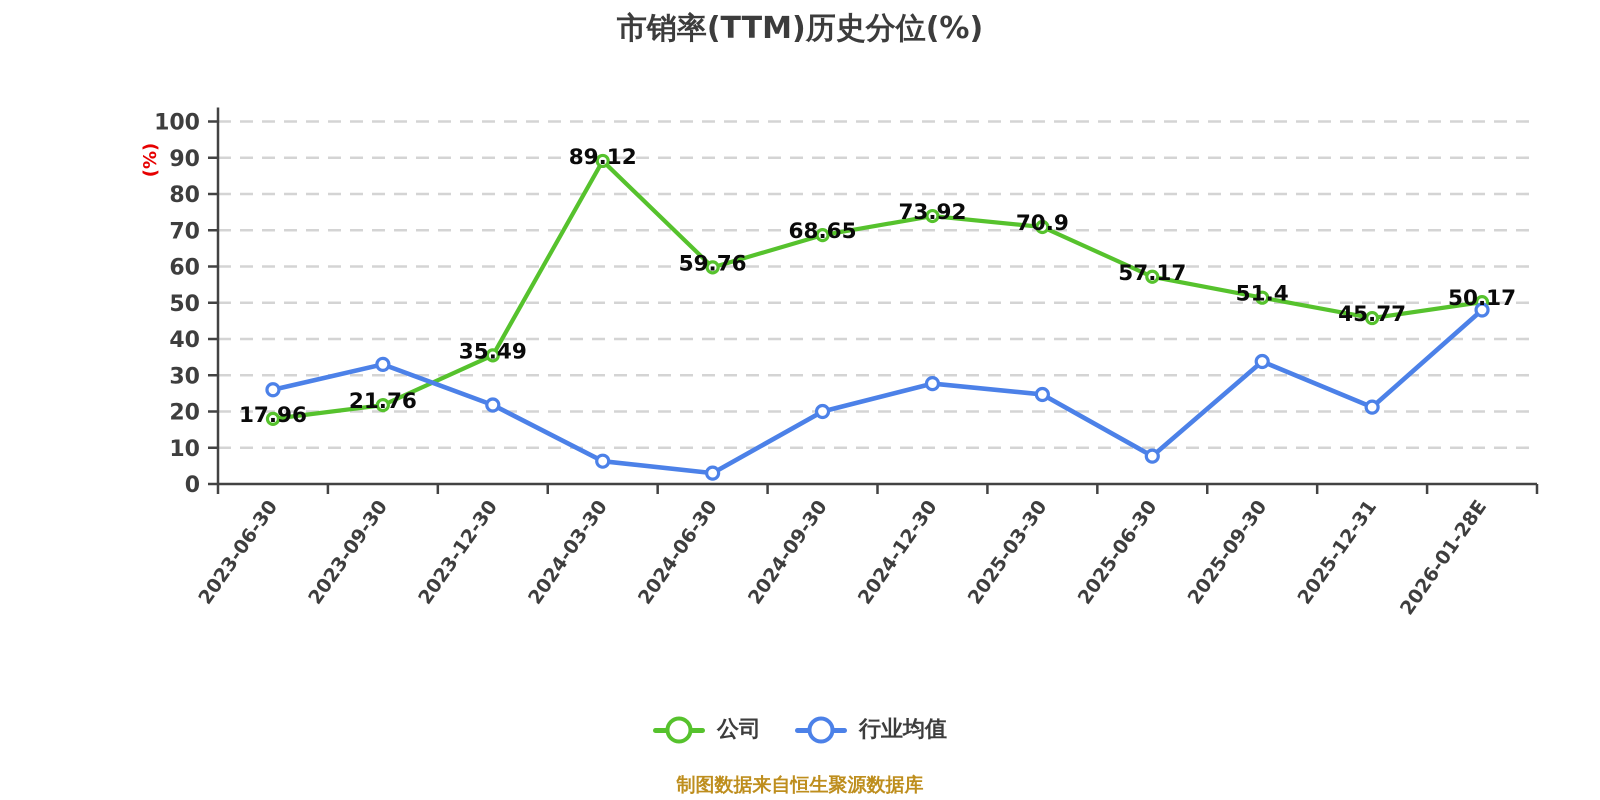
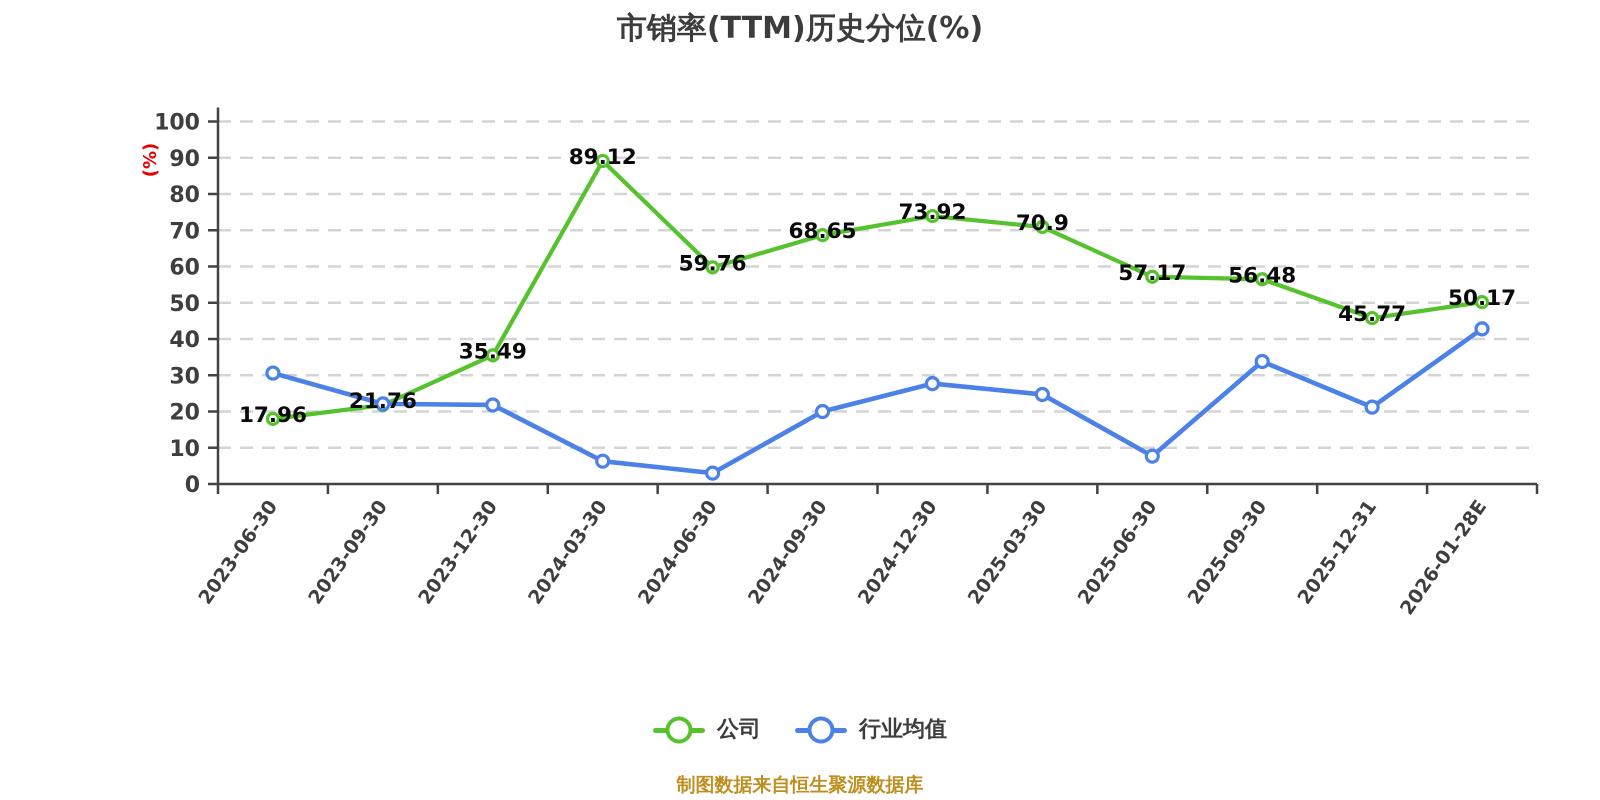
行业均值/2023-06-30: 26 -> 31
行业均值/2023-09-30: 33 -> 22
公司/2025-09-30: 51.4 -> 56.48
行业均值/2026-01-28E: 48 -> 43
